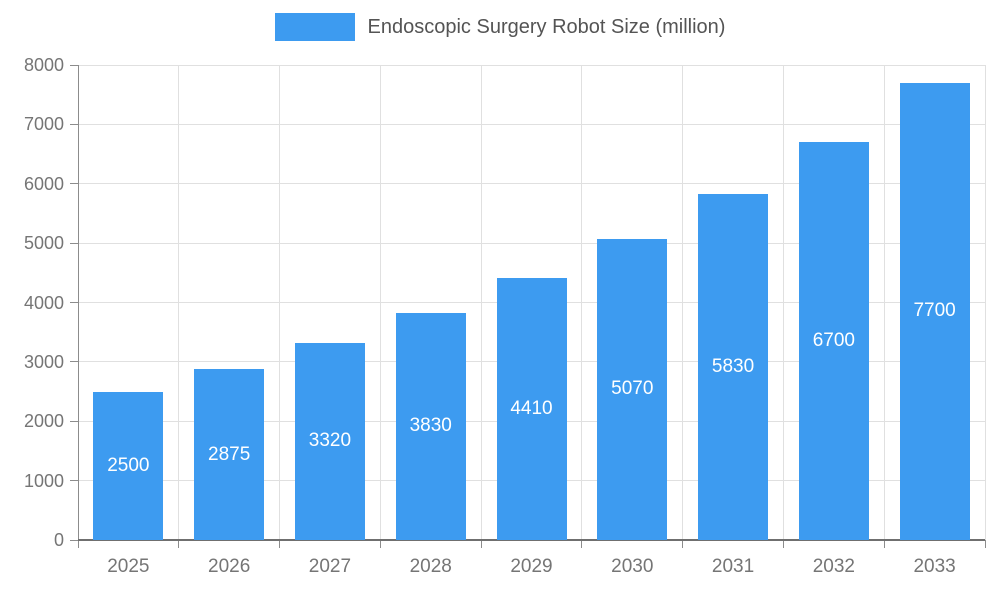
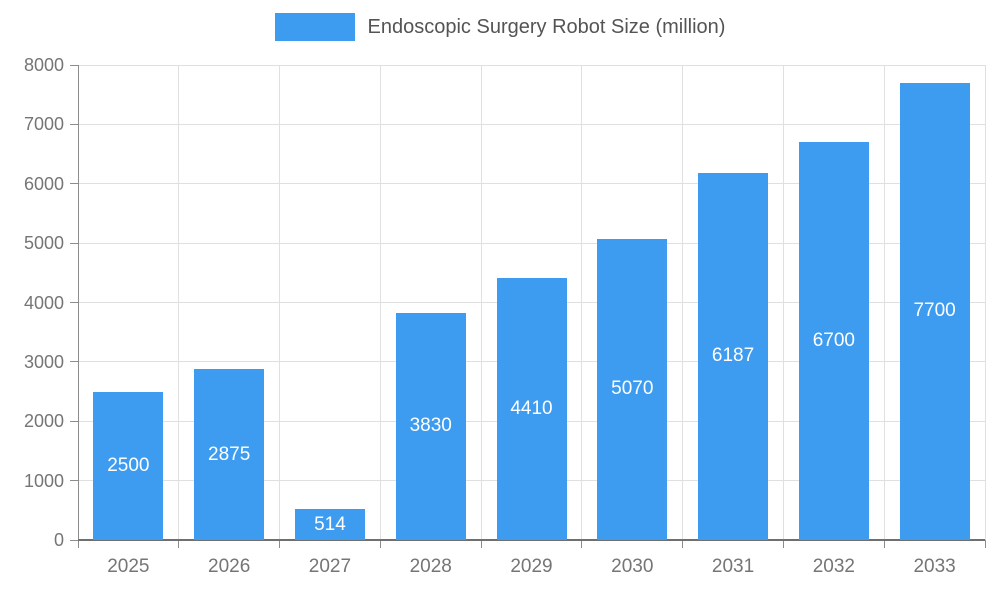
2027: 3320 -> 514
2031: 5830 -> 6187
